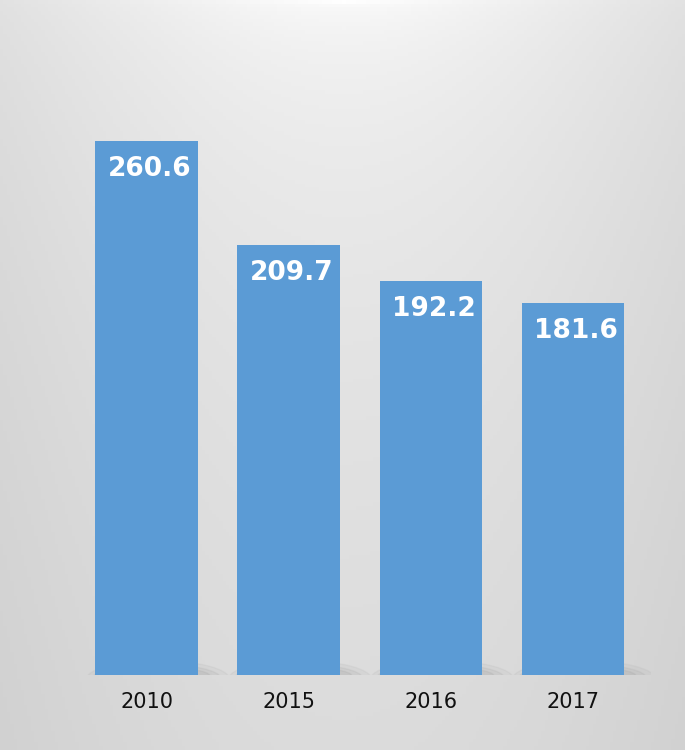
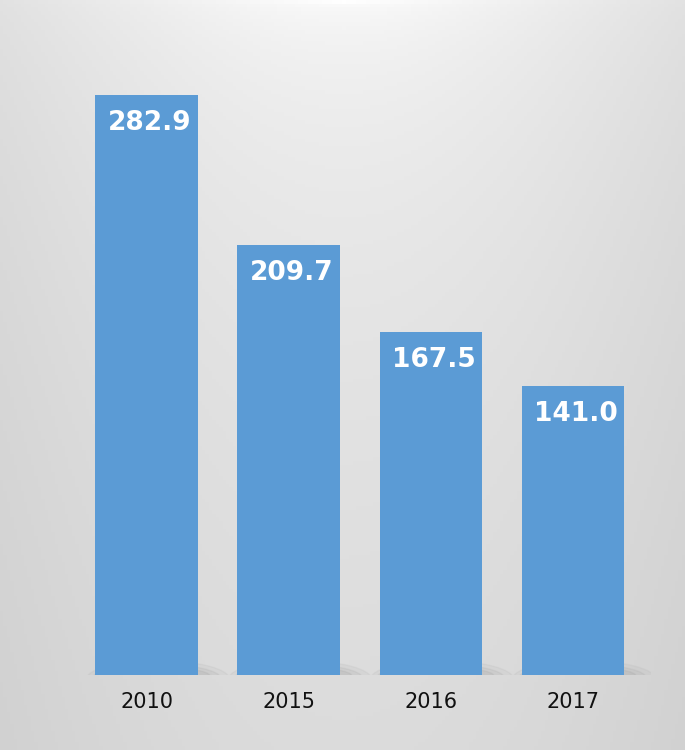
2010: 260.6 -> 282.9
2016: 192.2 -> 167.5
2017: 181.6 -> 141.0
